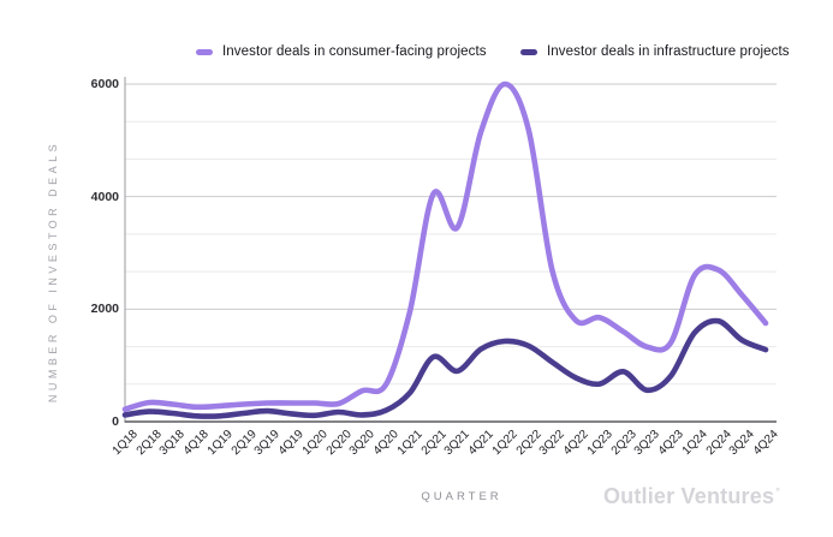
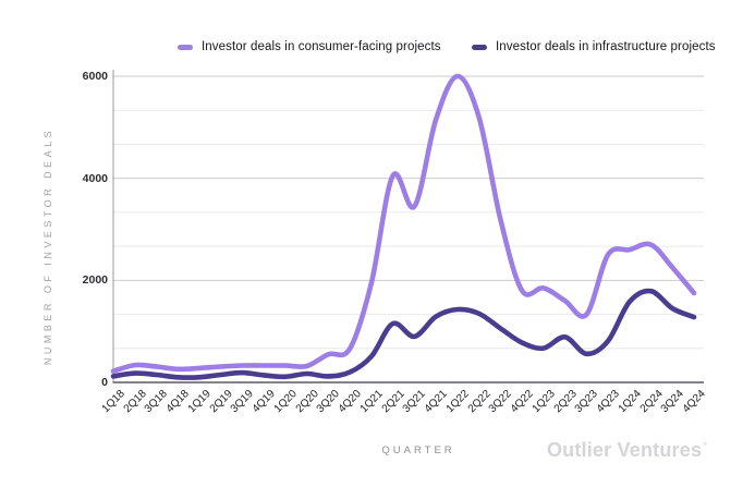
Investor deals in consumer-facing projects/3Q22: 2700 -> 3200
Investor deals in consumer-facing projects/4Q23: 1400 -> 2500
